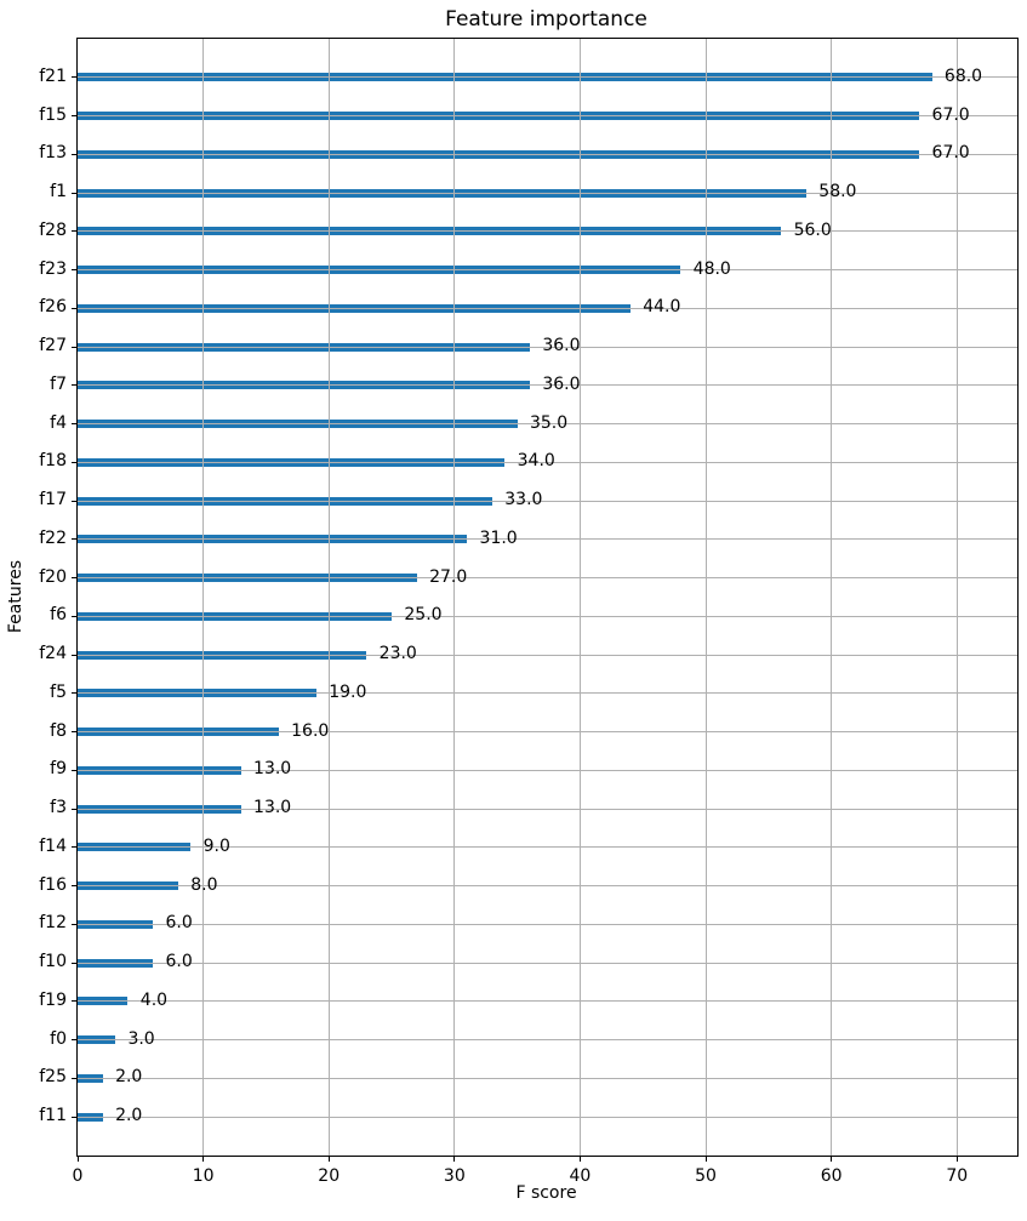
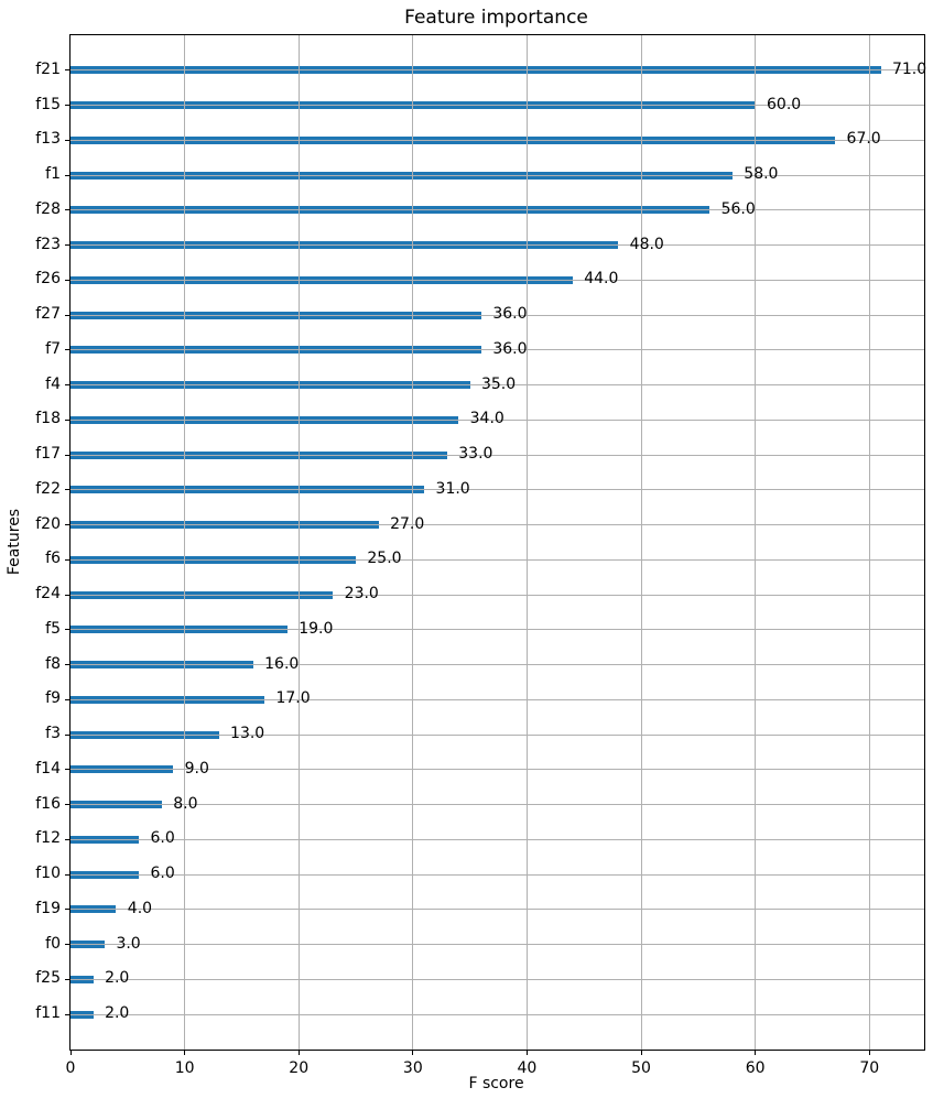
f21: 68.0 -> 71.0
f15: 67.0 -> 60.0
f9: 13.0 -> 17.0
